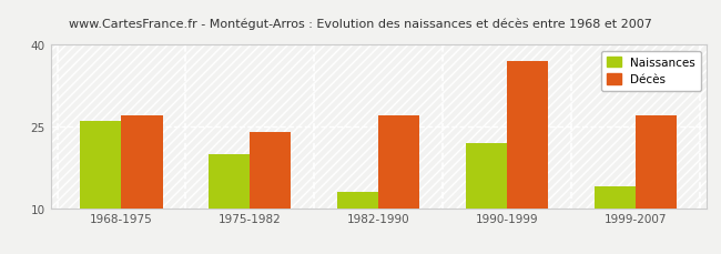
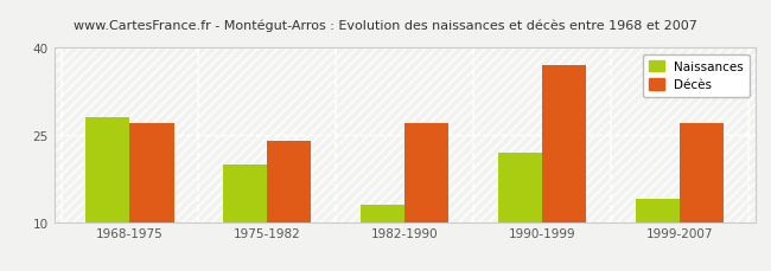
Naissances/1968-1975: 26 -> 28
